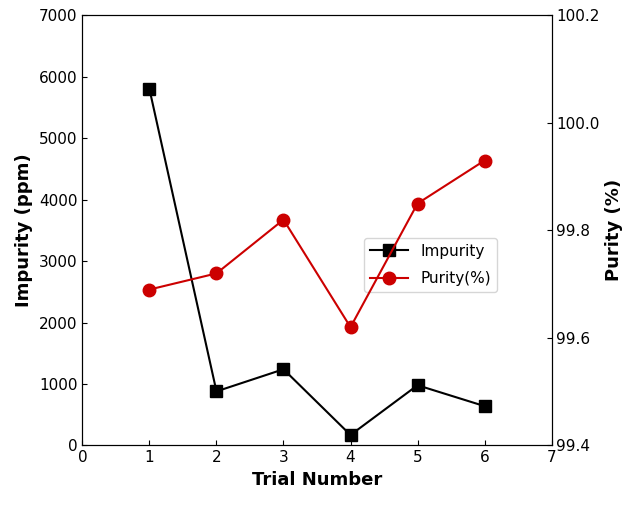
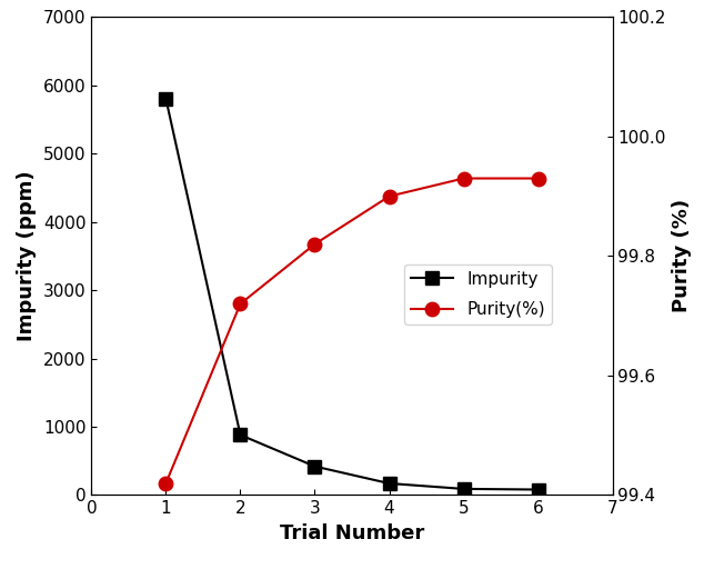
Purity(%)/1: 99.69 -> 99.42
Impurity/3: 1240 -> 420
Purity(%)/4: 99.62 -> 99.90
Impurity/5: 980 -> 90
Purity(%)/5: 99.85 -> 99.93
Impurity/6: 640 -> 80
